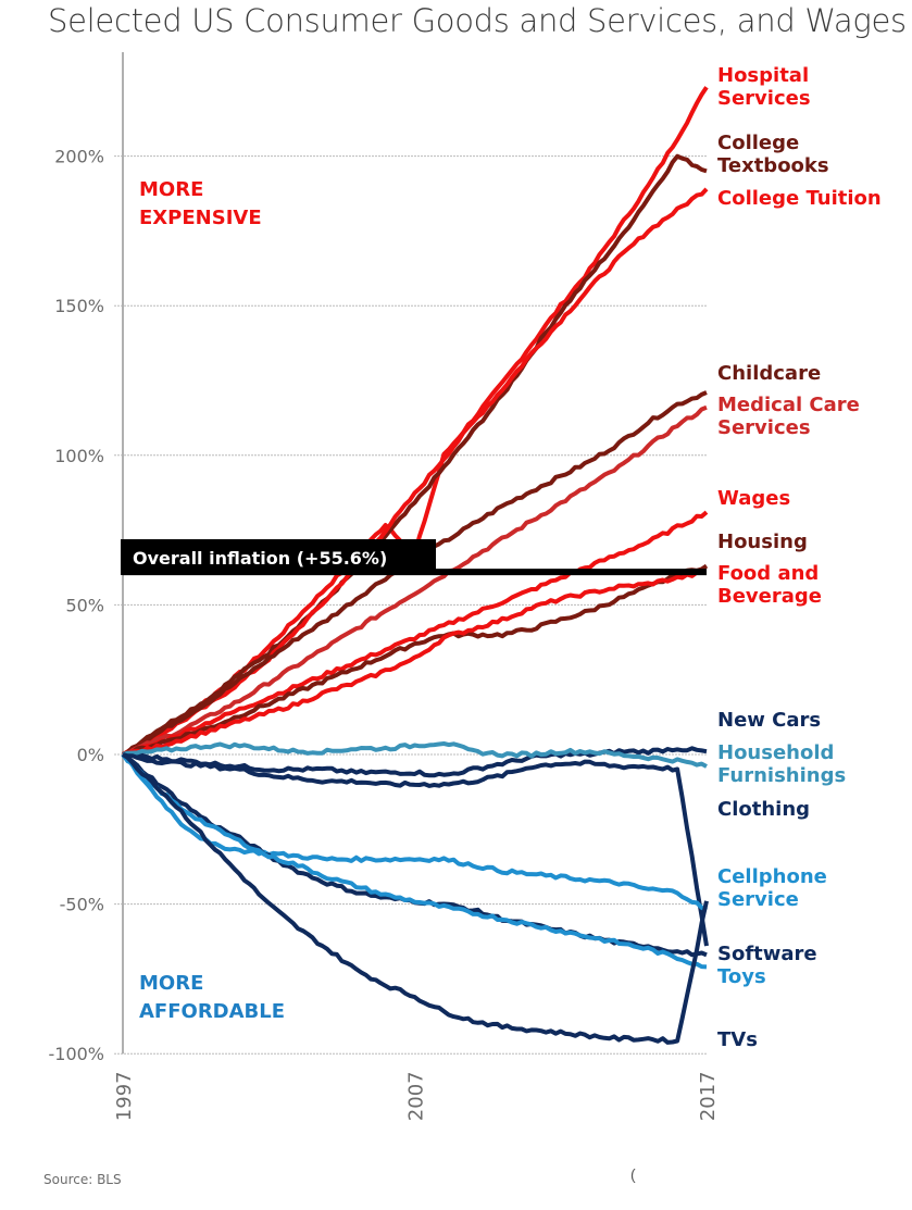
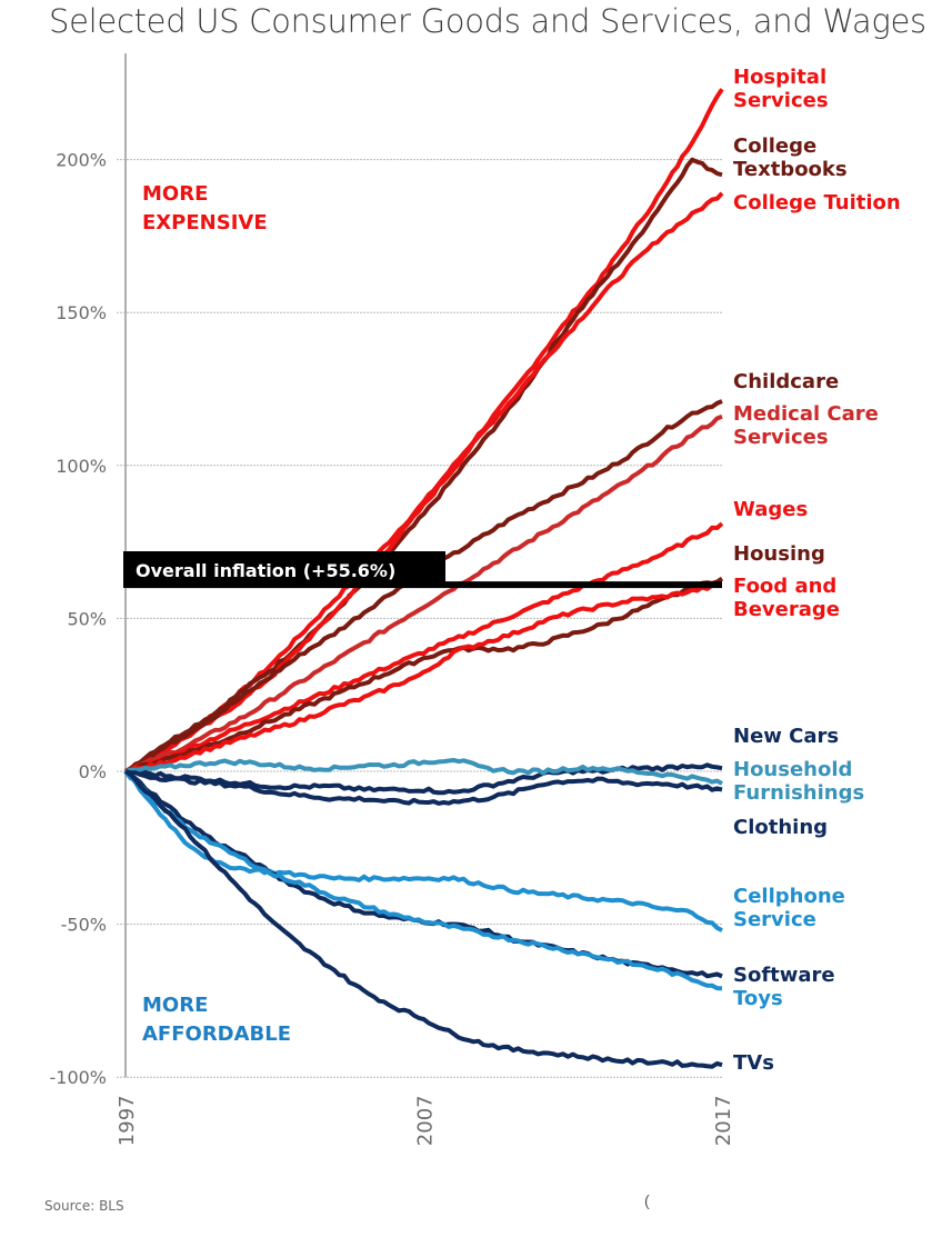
Hospital Services/2007: 67% -> 88%
Clothing/2017: -64% -> -6%
TVs/2017: -49% -> -96%
